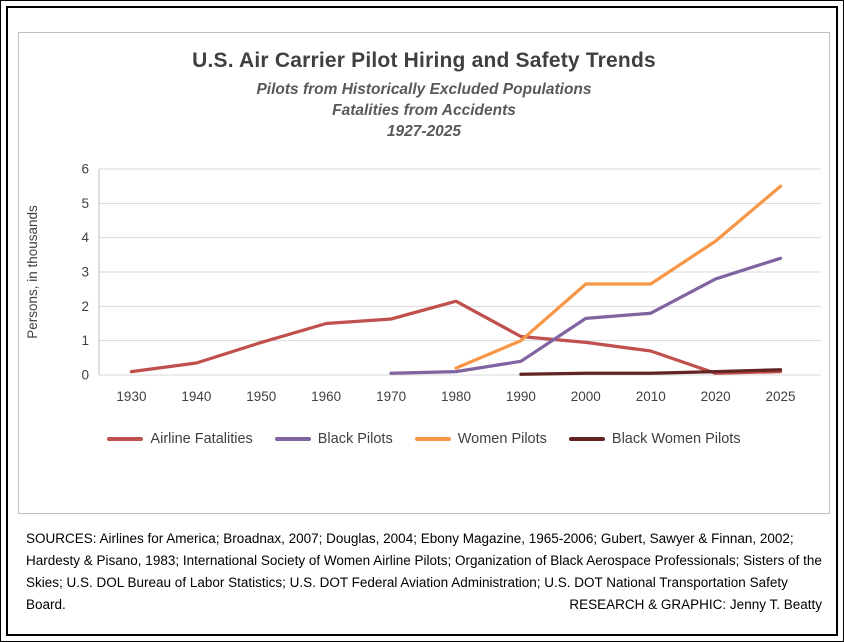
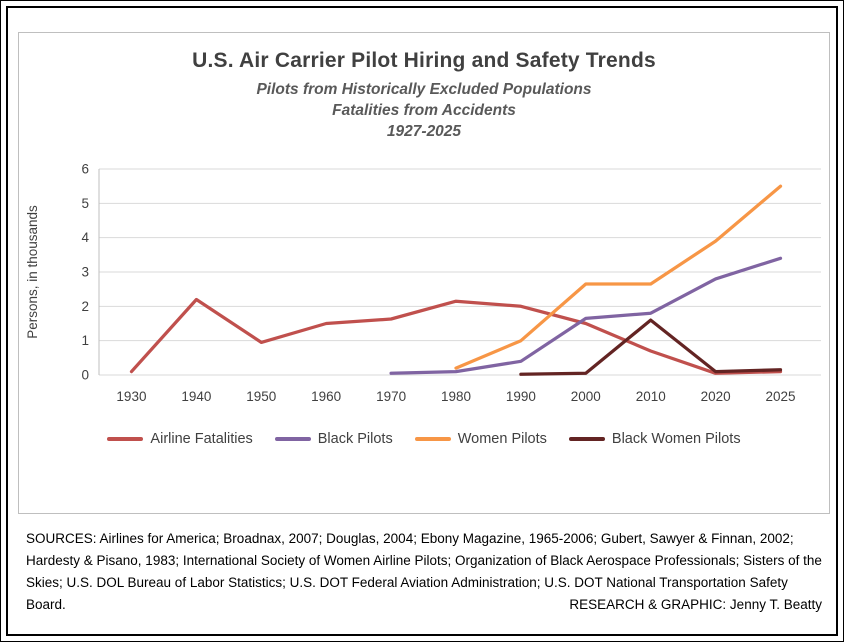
Airline Fatalities/1940: 0.3 -> 2.2
Airline Fatalities/1990: 1.1 -> 2.0
Airline Fatalities/2000: 0.9 -> 1.5
Black Women Pilots/2010: 0.1 -> 1.6
